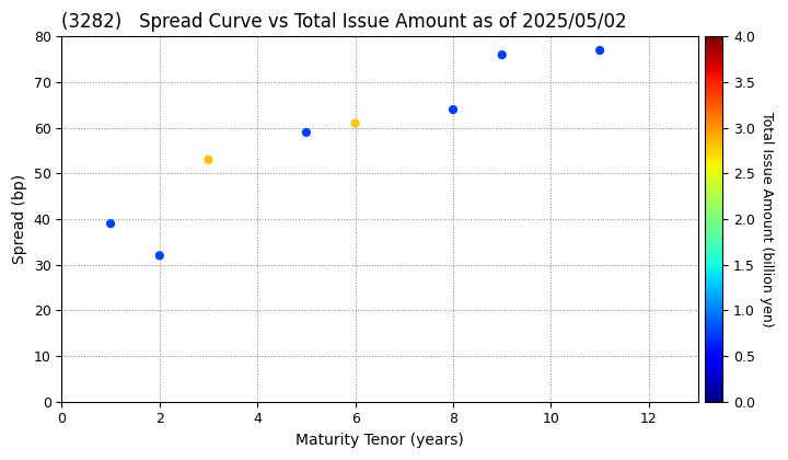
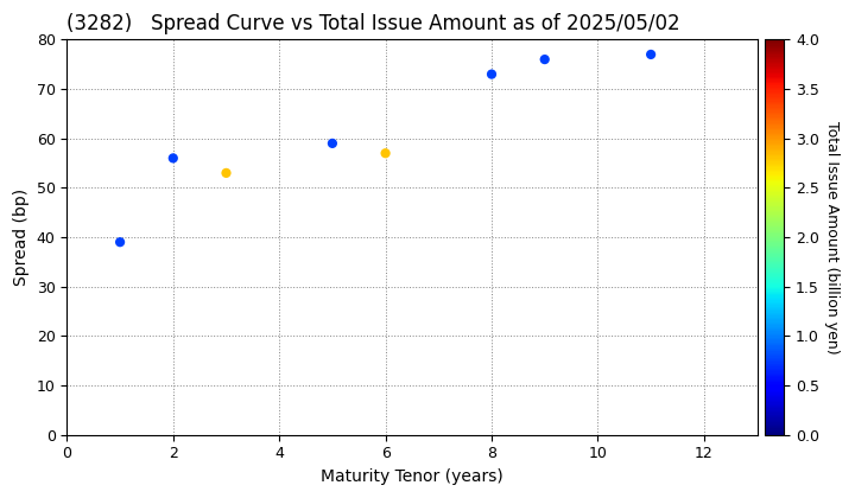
2: 32 -> 56
6: 61 -> 57
8: 64 -> 73
